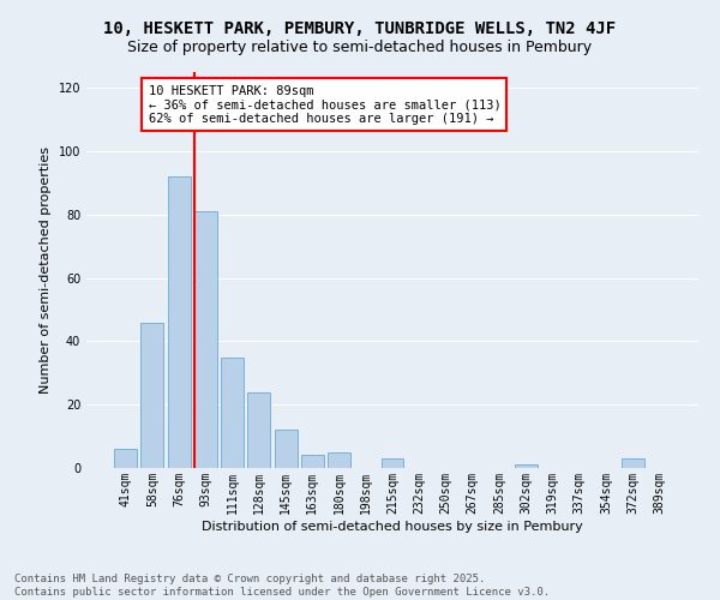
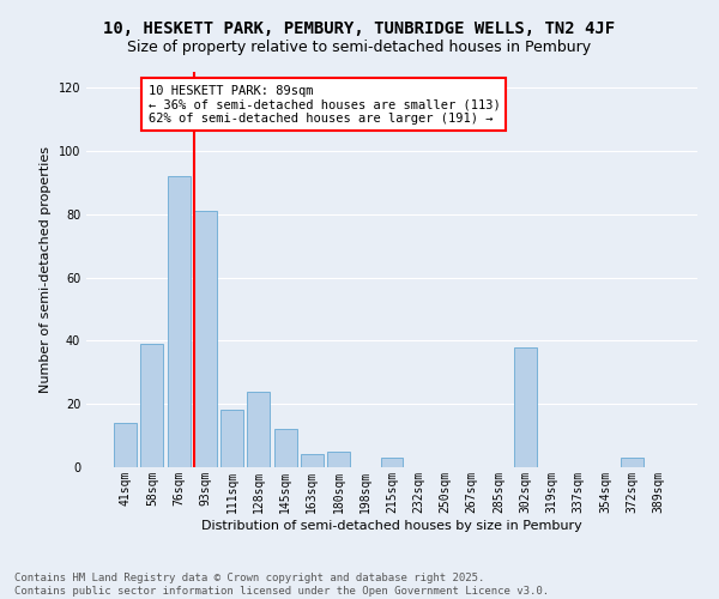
41sqm: 6 -> 14
58sqm: 46 -> 39
111sqm: 35 -> 18
302sqm: 1 -> 38
